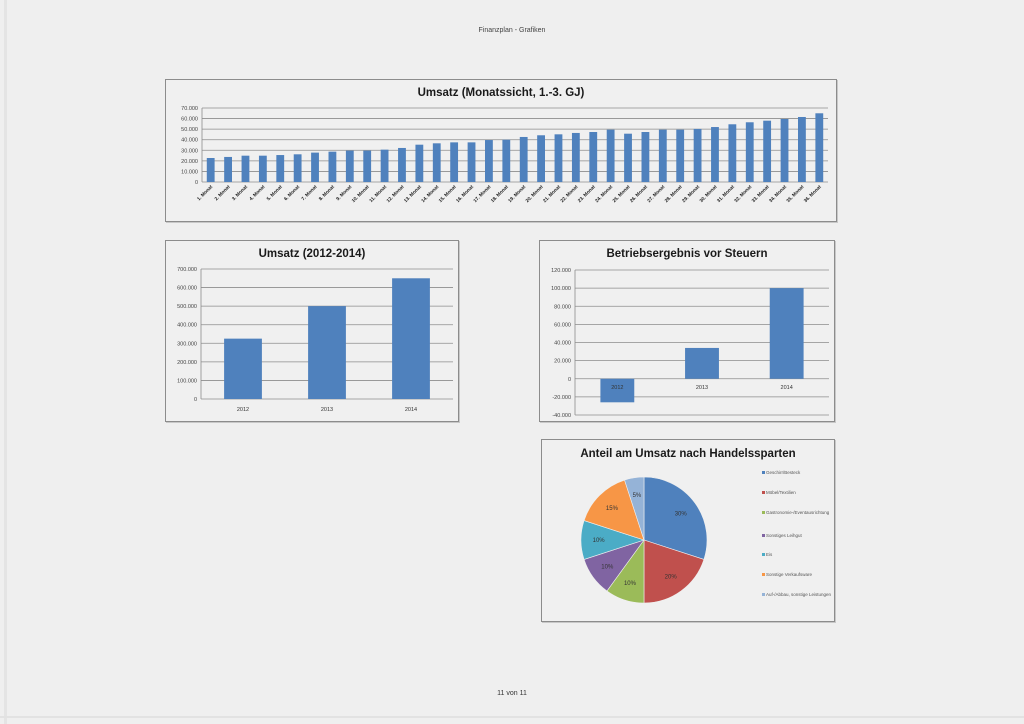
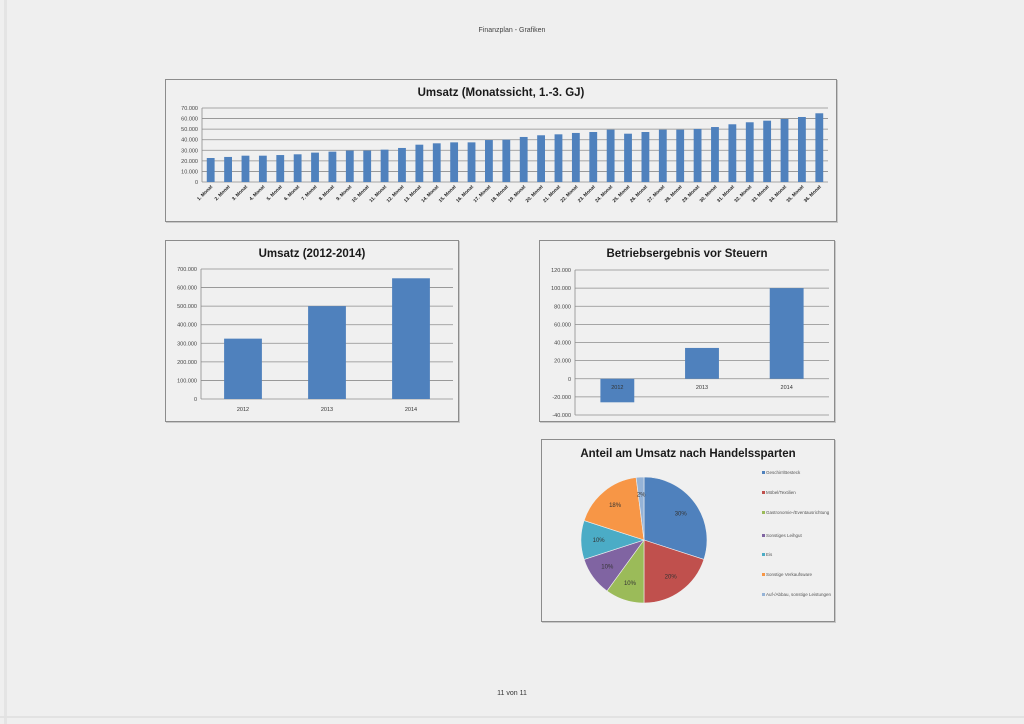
Anteil am Umsatz nach Handelssparten/Sonstige Verkaufsware: 15% -> 18%
Anteil am Umsatz nach Handelssparten/Auf-/Abbau, sonstige Leistungen: 5% -> 2%
